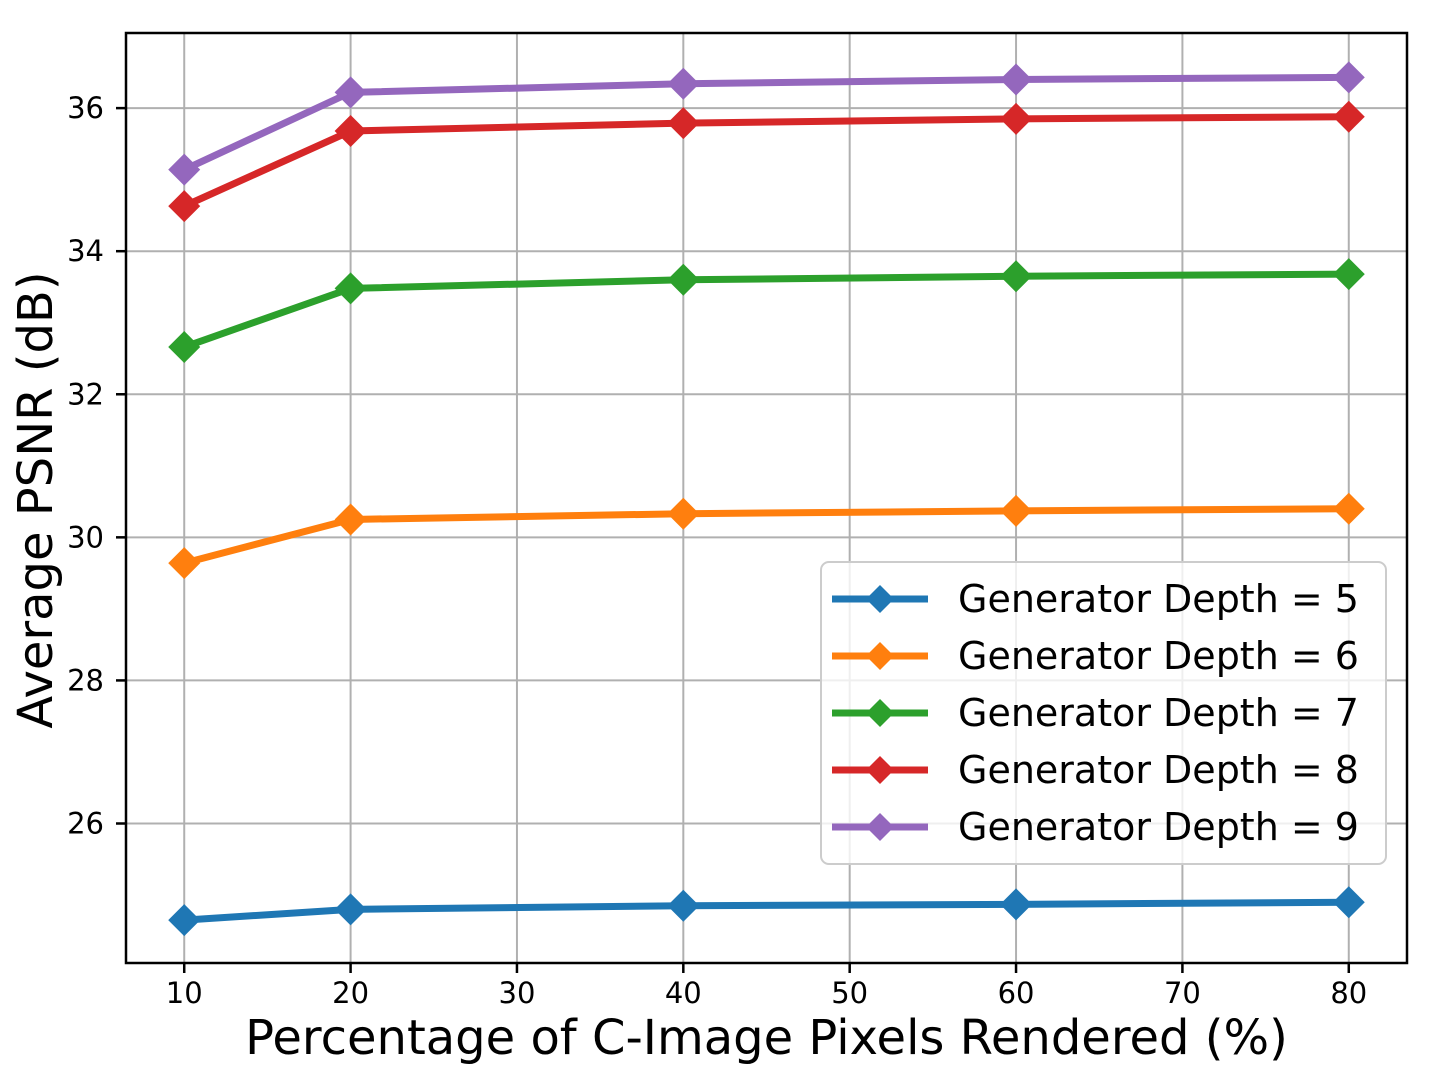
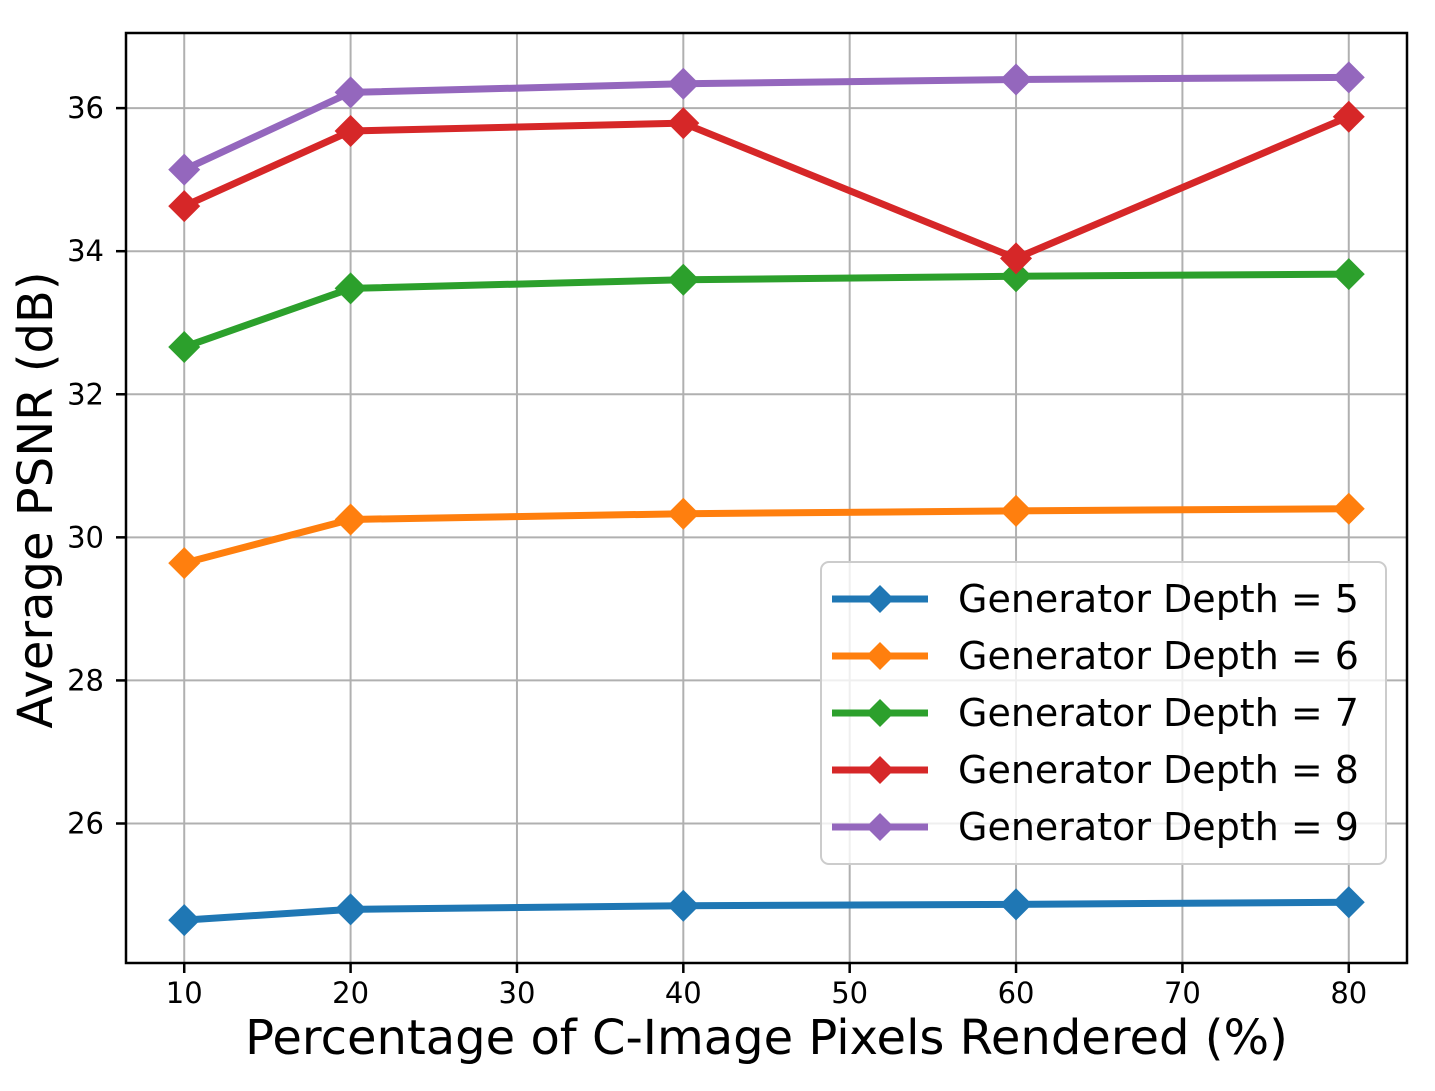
Generator Depth = 8/60: 35.9 -> 33.9
